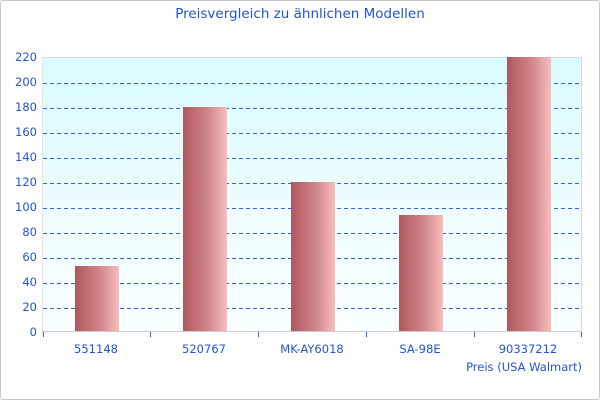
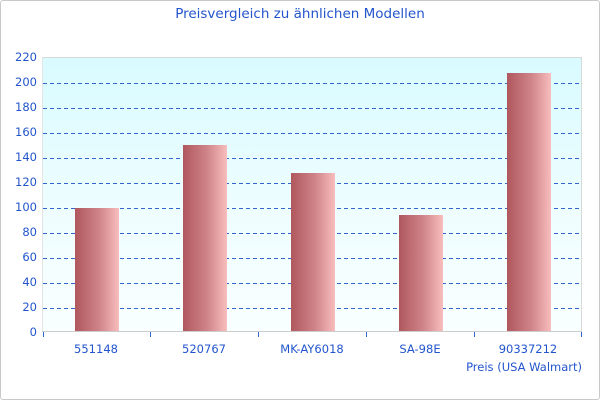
551148: 52 -> 98
520767: 179 -> 149
MK-AY6018: 119 -> 126
90337212: 219 -> 206
